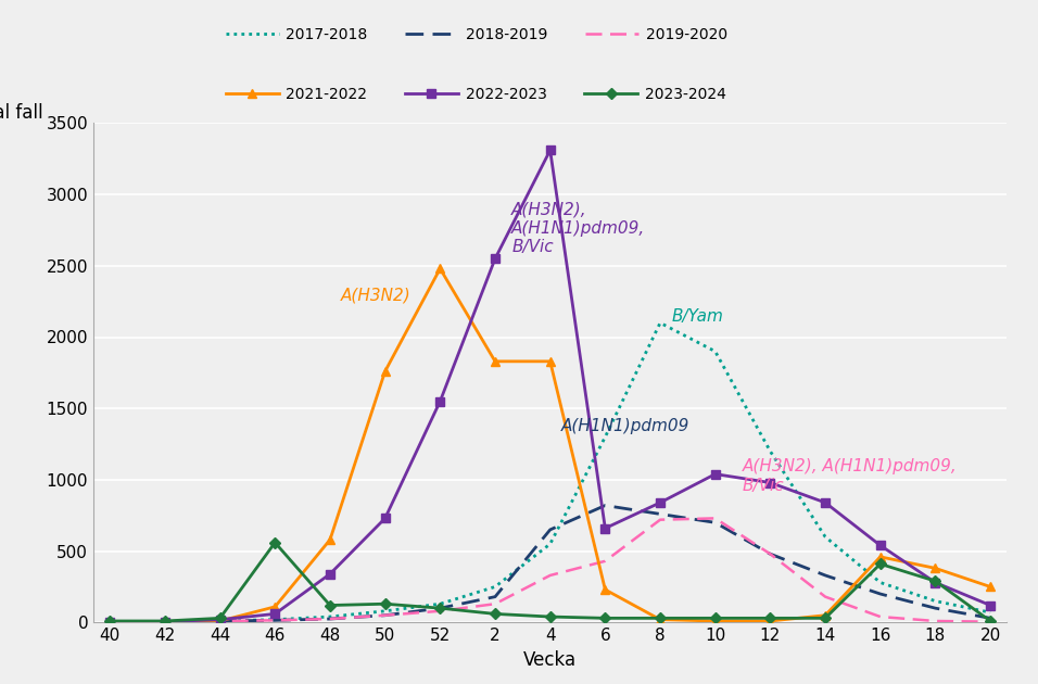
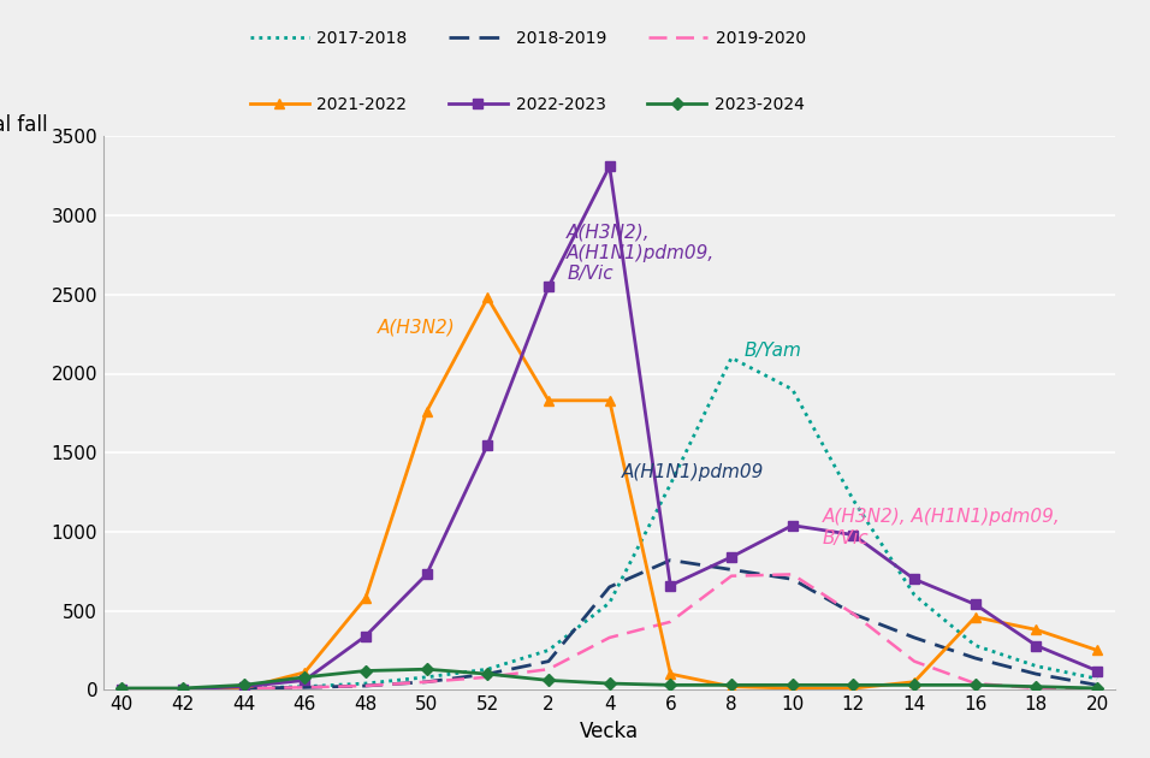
2023-2024/46: 560 -> 80
2021-2022/6: 230 -> 100
2022-2023/14: 840 -> 700
2023-2024/16: 410 -> 30
2023-2024/18: 290 -> 20
